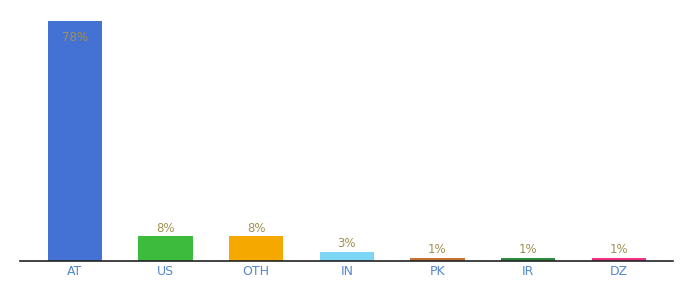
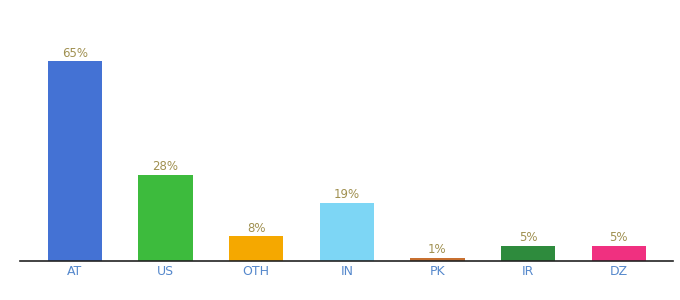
AT: 78% -> 65%
US: 8% -> 28%
IN: 3% -> 19%
IR: 1% -> 5%
DZ: 1% -> 5%
